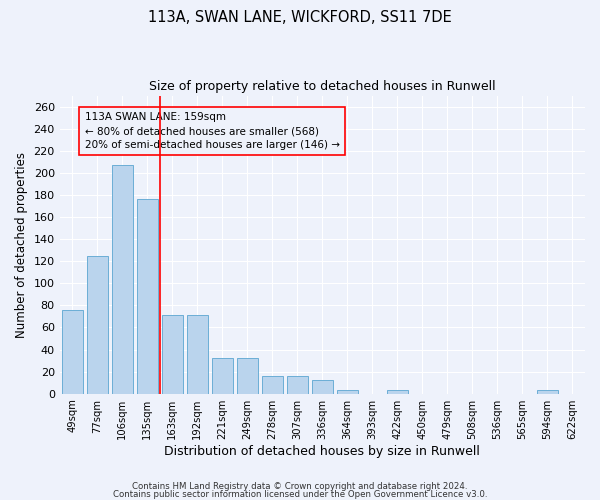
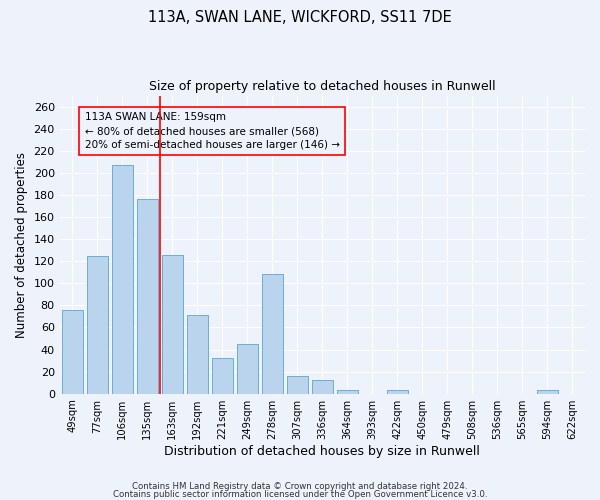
163sqm: 71 -> 126
249sqm: 32 -> 45
278sqm: 16 -> 108
